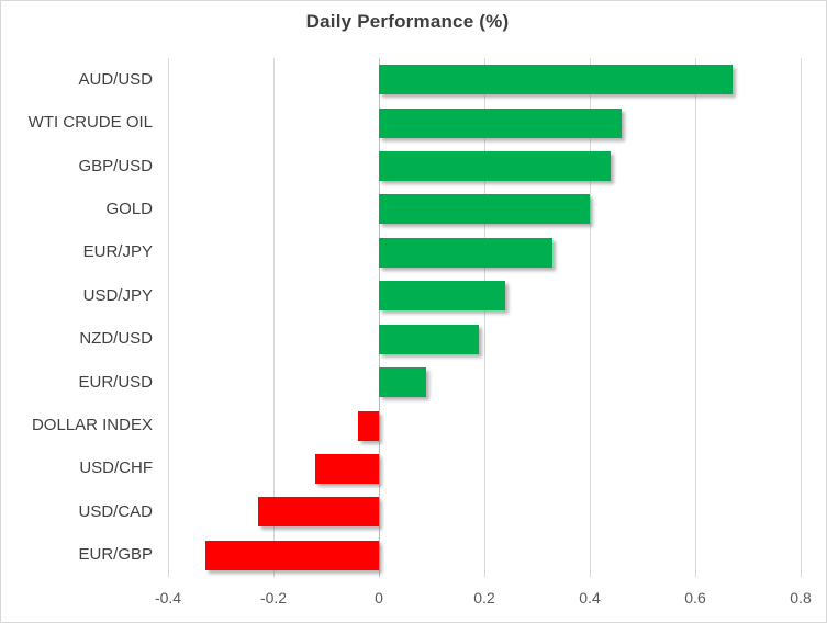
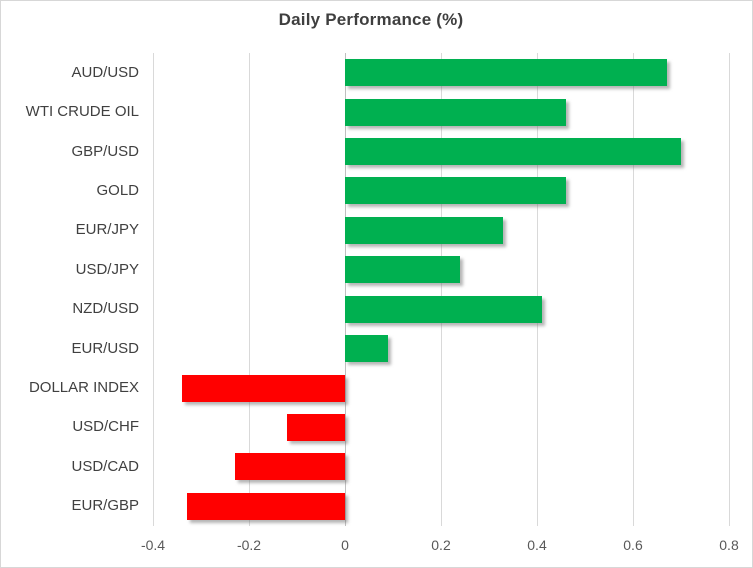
GBP/USD: 0.44 -> 0.70
GOLD: 0.40 -> 0.46
NZD/USD: 0.19 -> 0.41
DOLLAR INDEX: -0.04 -> -0.34
